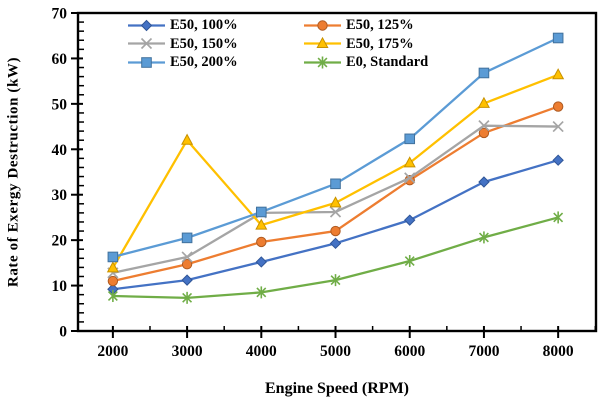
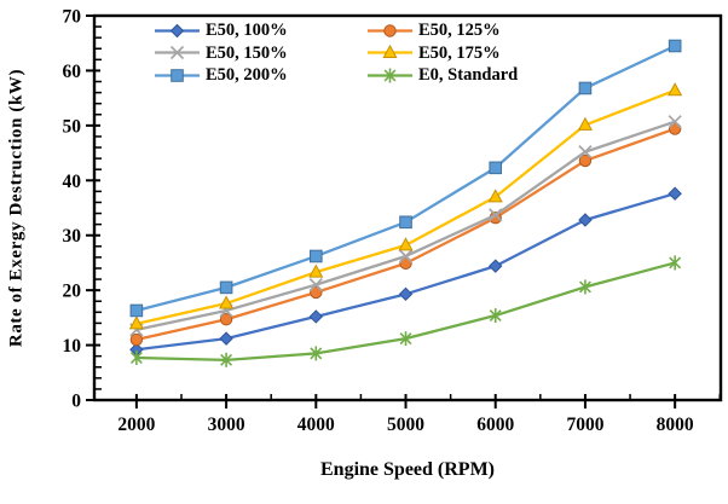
E50, 175%/3000: 42 -> 18
E50, 150%/4000: 26 -> 21
E50, 125%/5000: 22 -> 25
E50, 150%/8000: 45 -> 51
